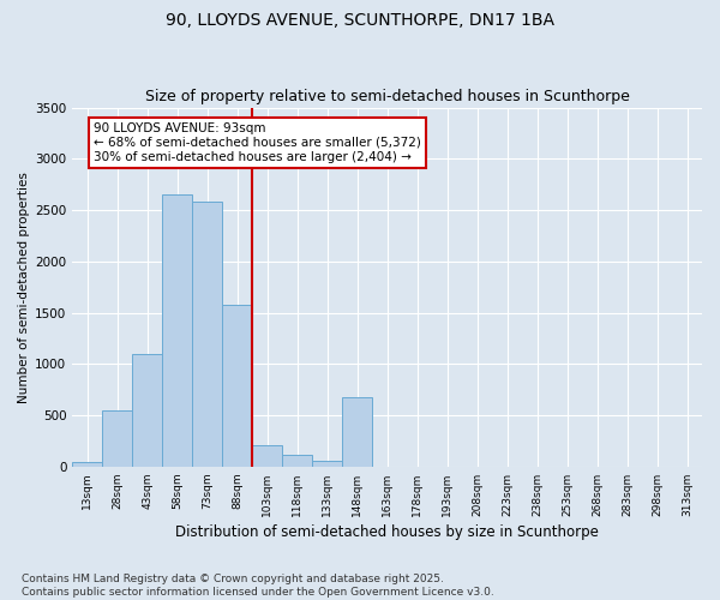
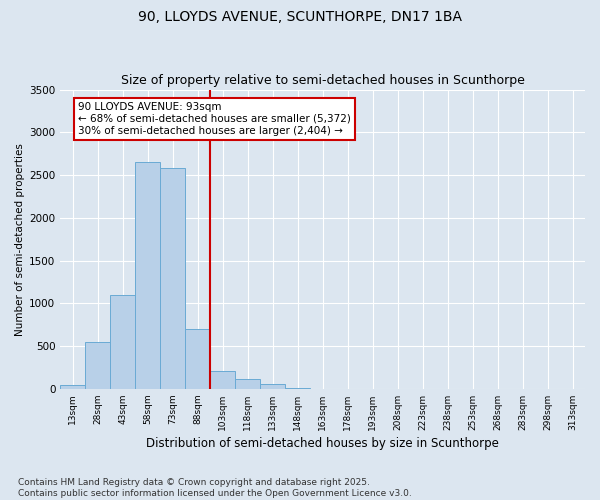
88sqm: 1580 -> 700
148sqm: 680 -> 10
